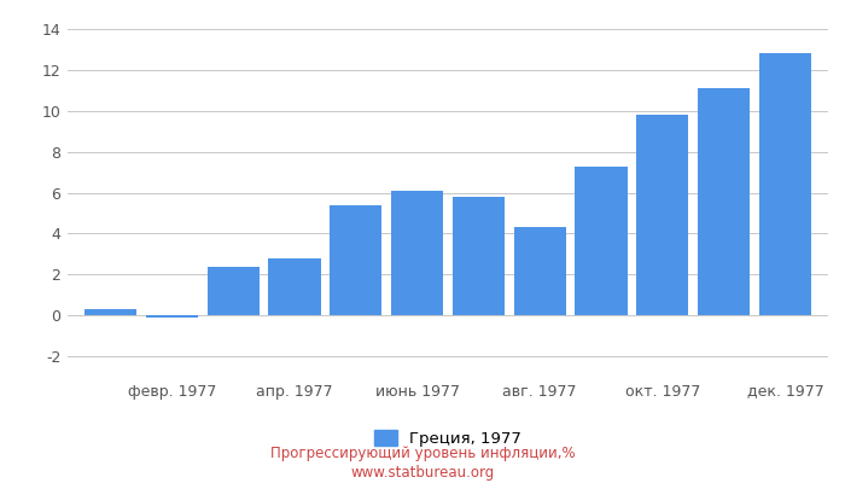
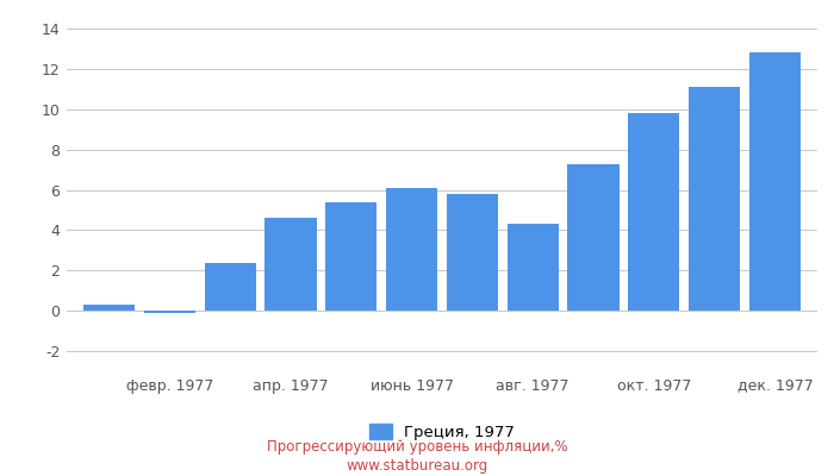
апр. 1977: 2.8 -> 4.6
